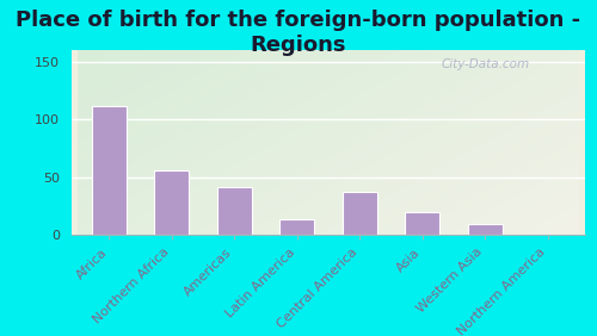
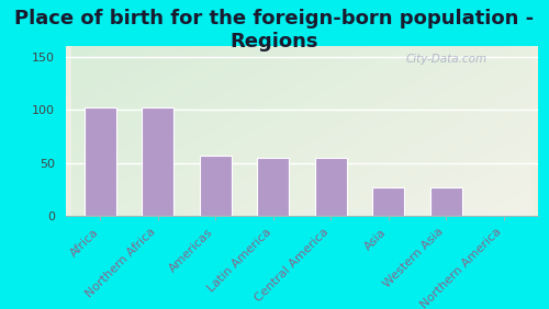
Africa: 112 -> 103
Northern Africa: 56 -> 103
Americas: 42 -> 57
Latin America: 14 -> 55
Central America: 38 -> 55
Asia: 20 -> 27
Western Asia: 10 -> 27
